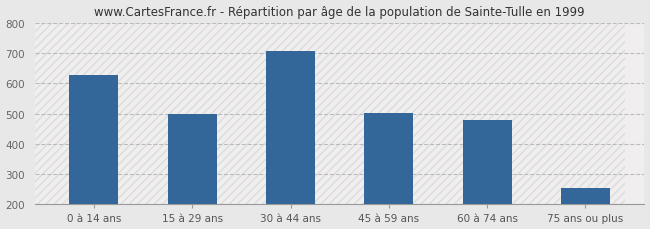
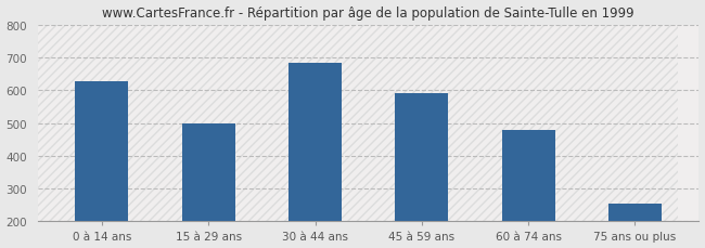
30 à 44 ans: 706 -> 685
45 à 59 ans: 503 -> 590
